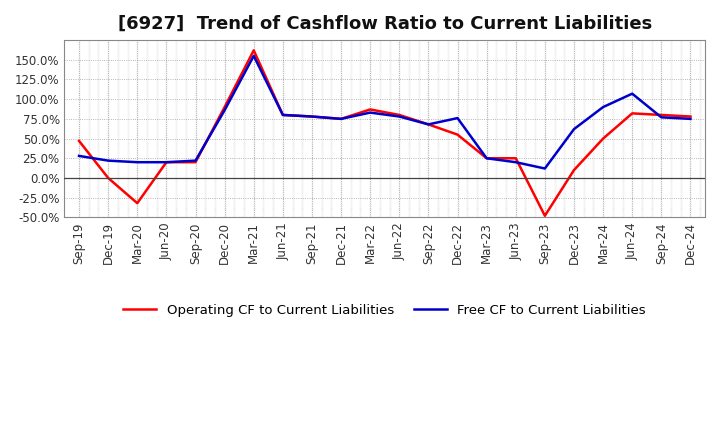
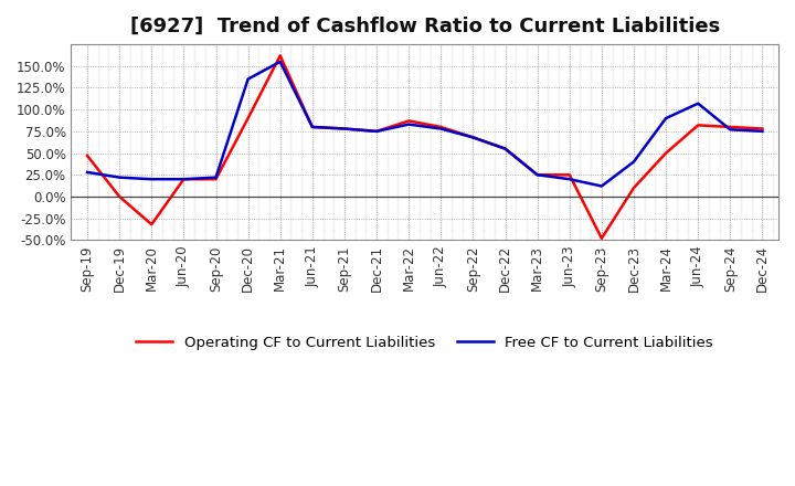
Free CF to Current Liabilities/Dec-20: 86% -> 135%
Free CF to Current Liabilities/Dec-22: 76% -> 55%
Free CF to Current Liabilities/Dec-23: 62% -> 40%
